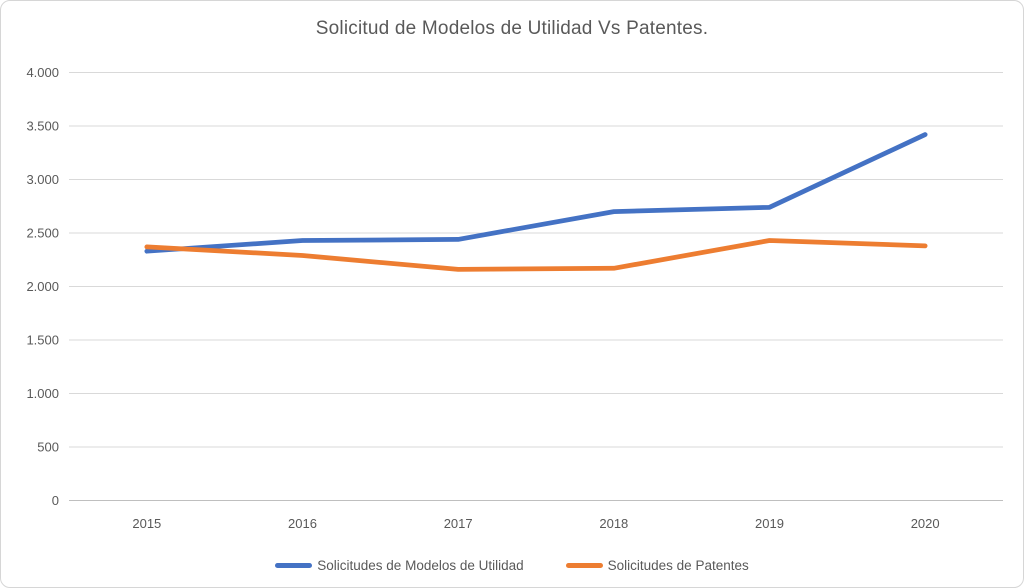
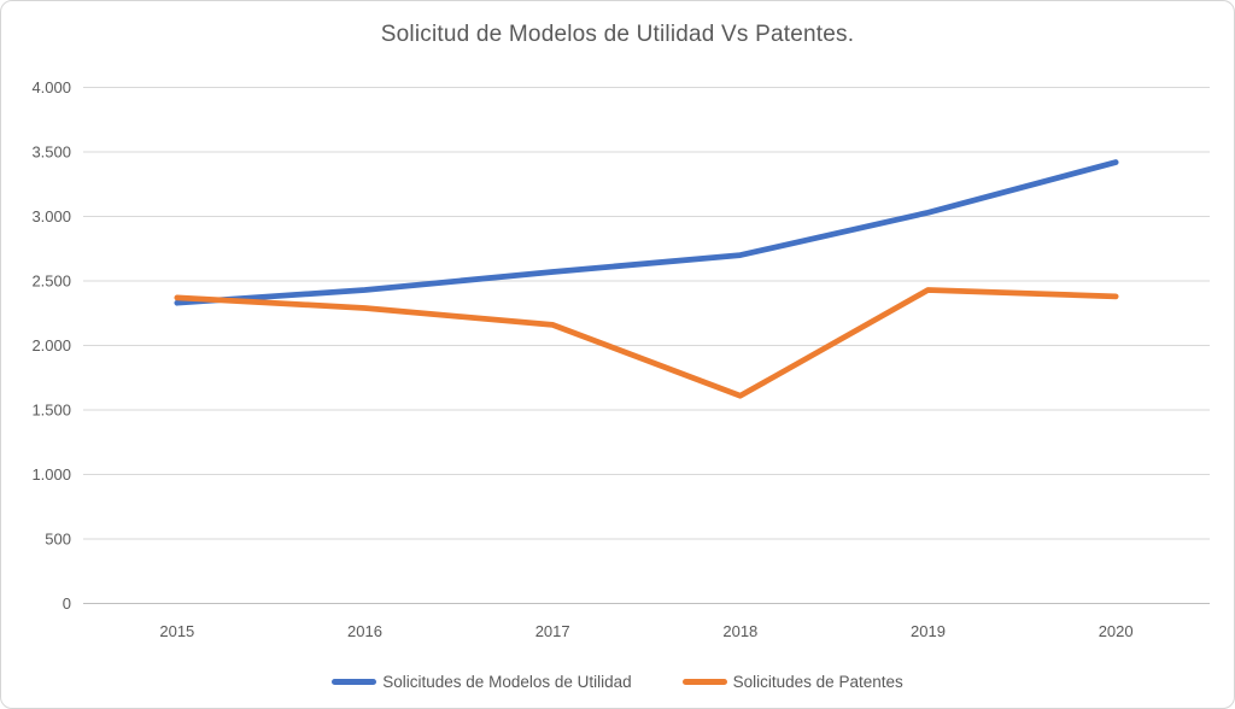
Solicitudes de Modelos de Utilidad/2017: 2440 -> 2570
Solicitudes de Patentes/2018: 2170 -> 1610
Solicitudes de Modelos de Utilidad/2019: 2740 -> 3030
